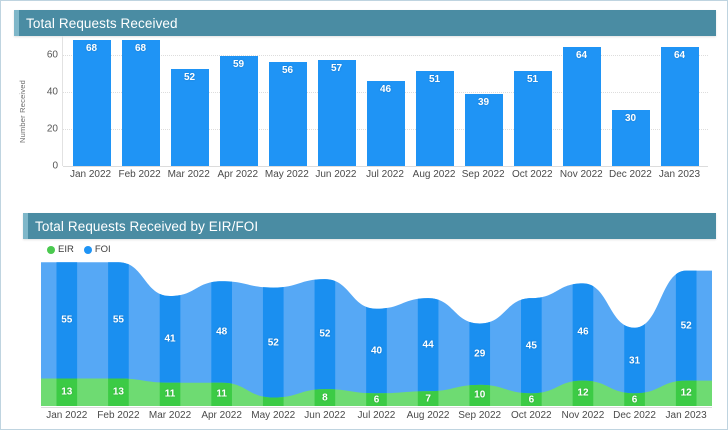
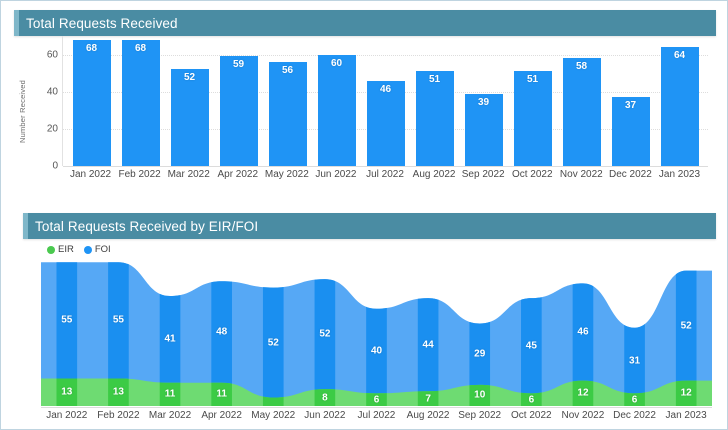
Total Requests Received/Jun 2022: 57 -> 60
Total Requests Received/Nov 2022: 64 -> 58
Total Requests Received/Dec 2022: 30 -> 37
